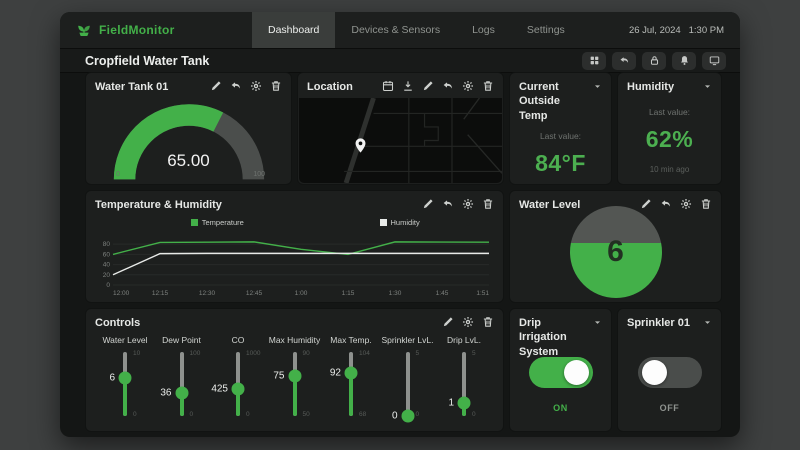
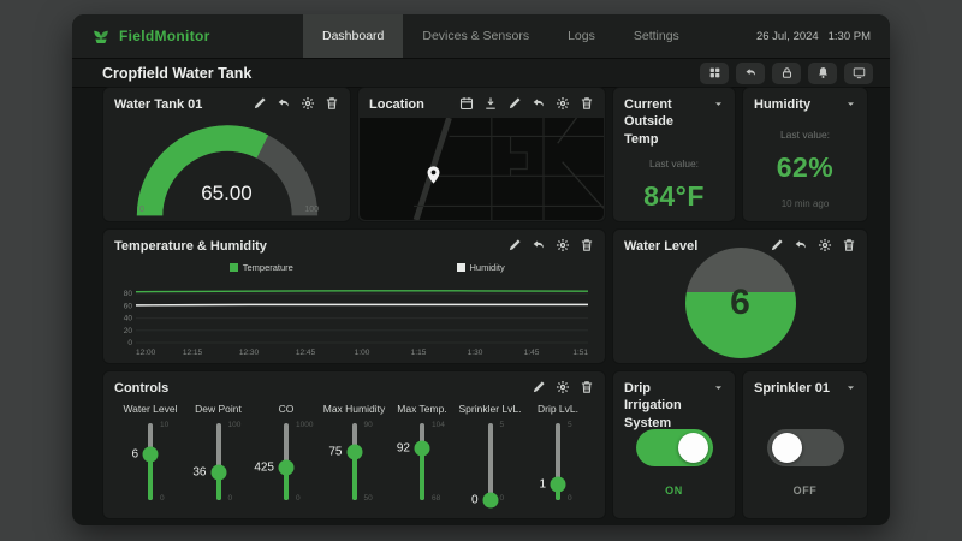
Temperature/12:00: 60 -> 80
Humidity/12:00: 20 -> 60
Temperature/1:00: 70 -> 80
Temperature/1:15: 60 -> 80
